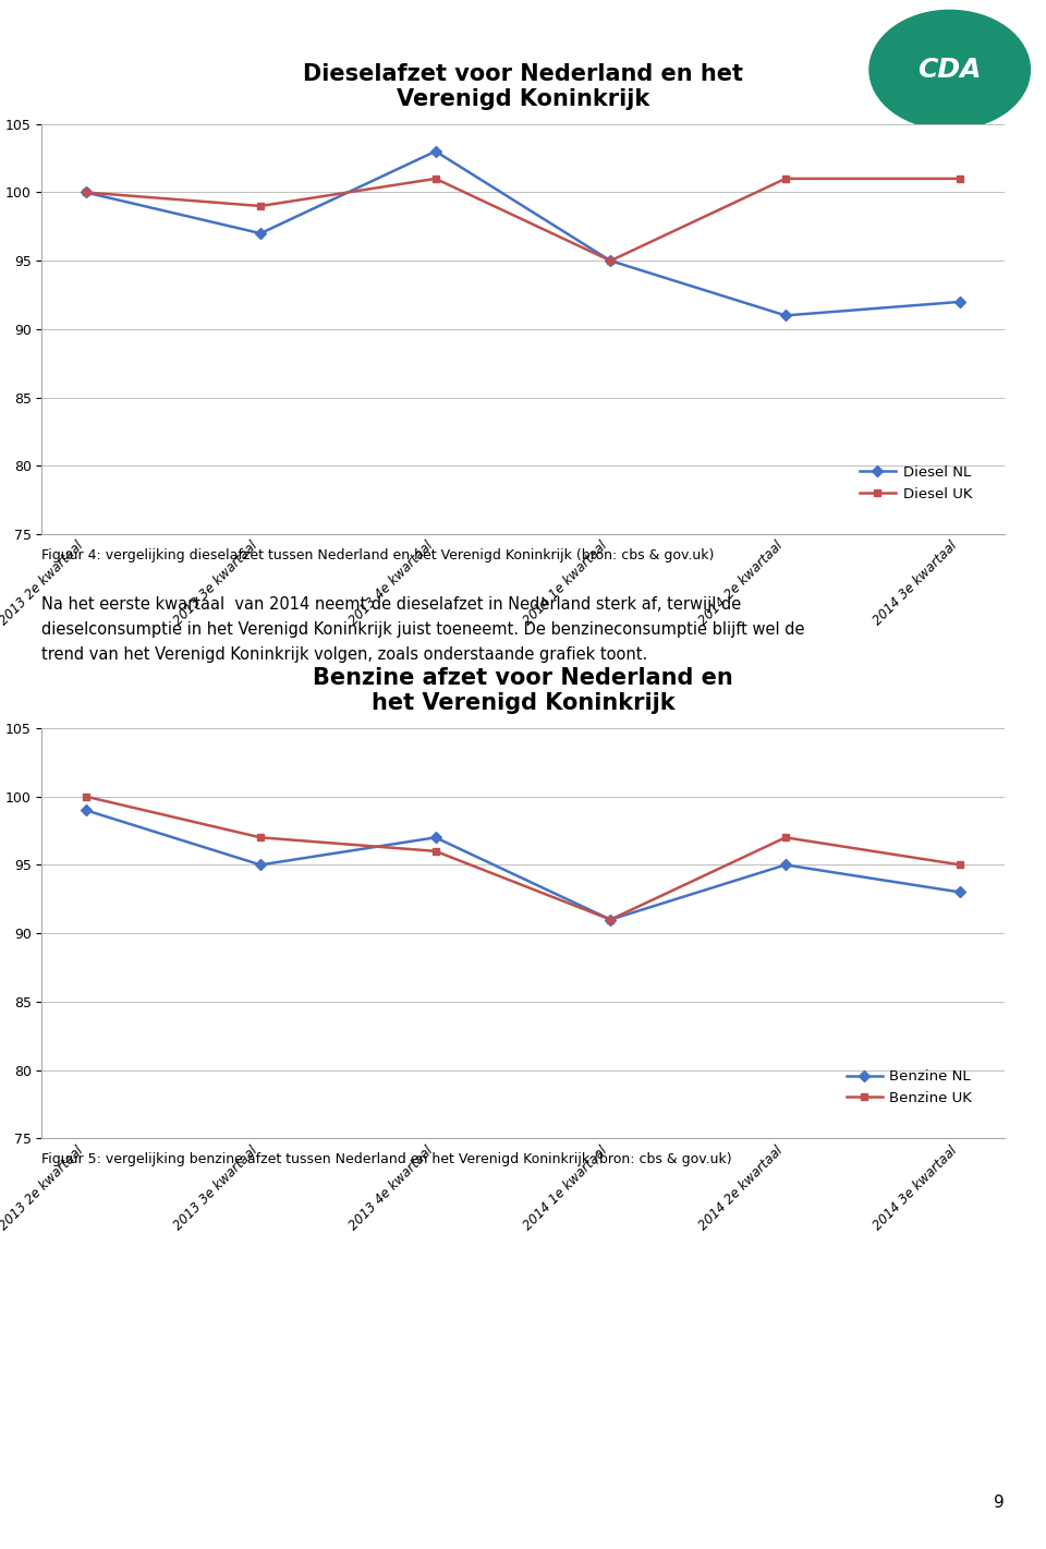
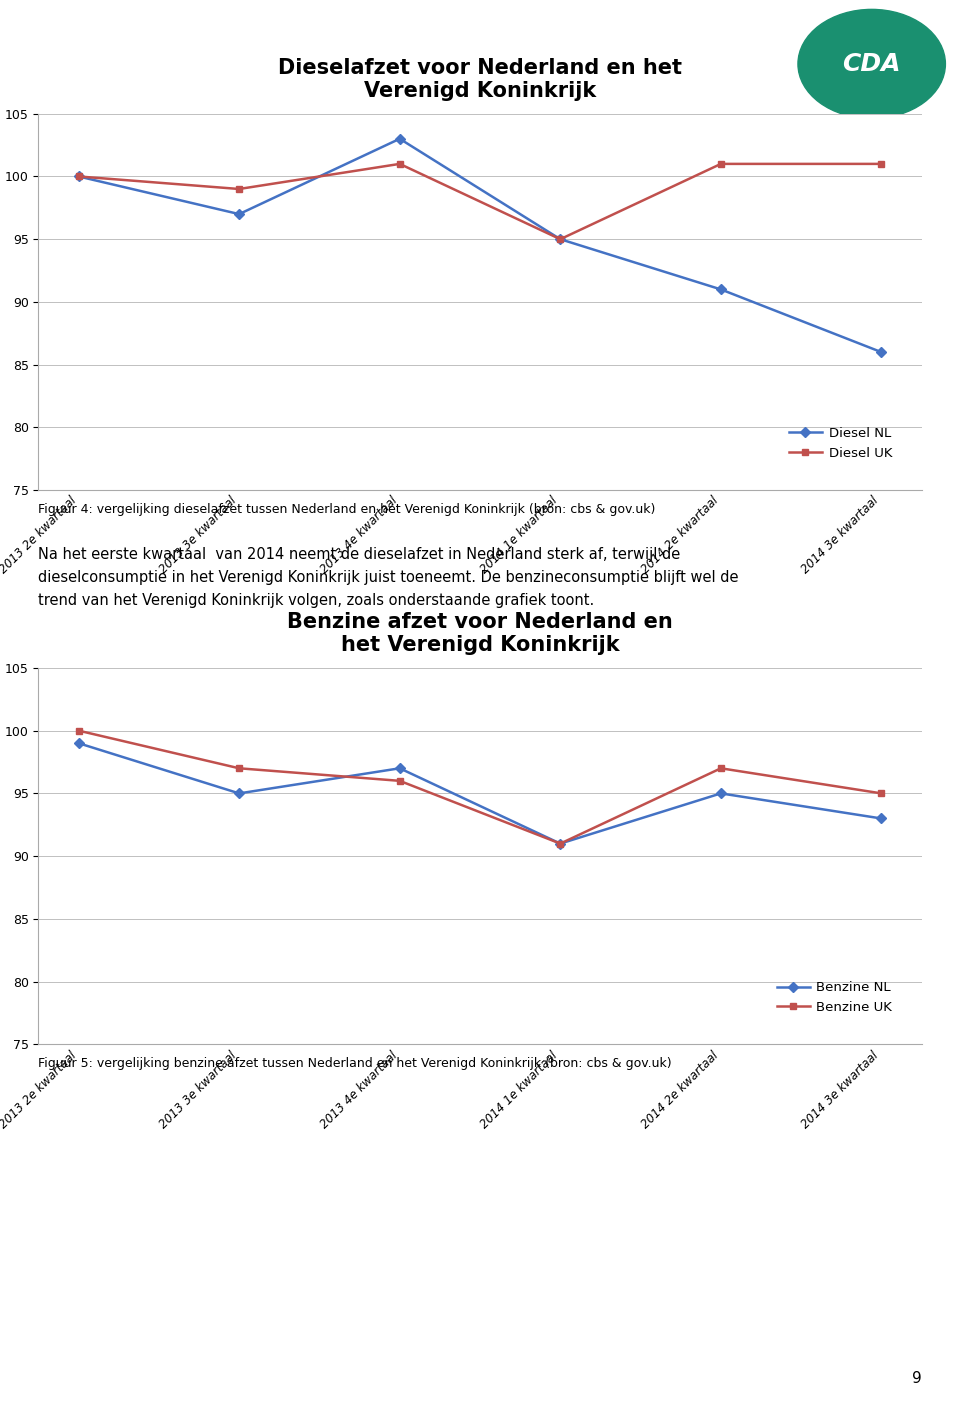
Dieselafzet voor Nederland en het Verenigd Koninkrijk/Diesel NL/2014 3e kwartaal: 92 -> 86
